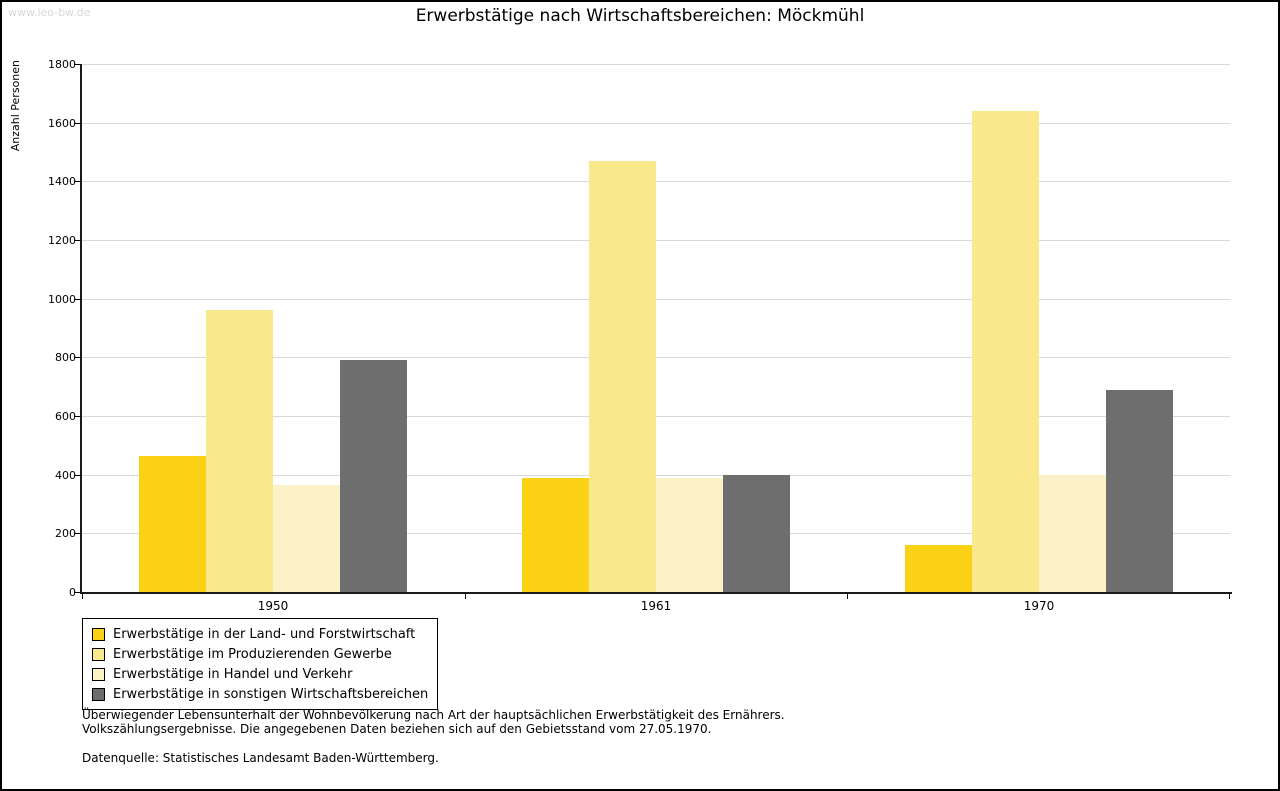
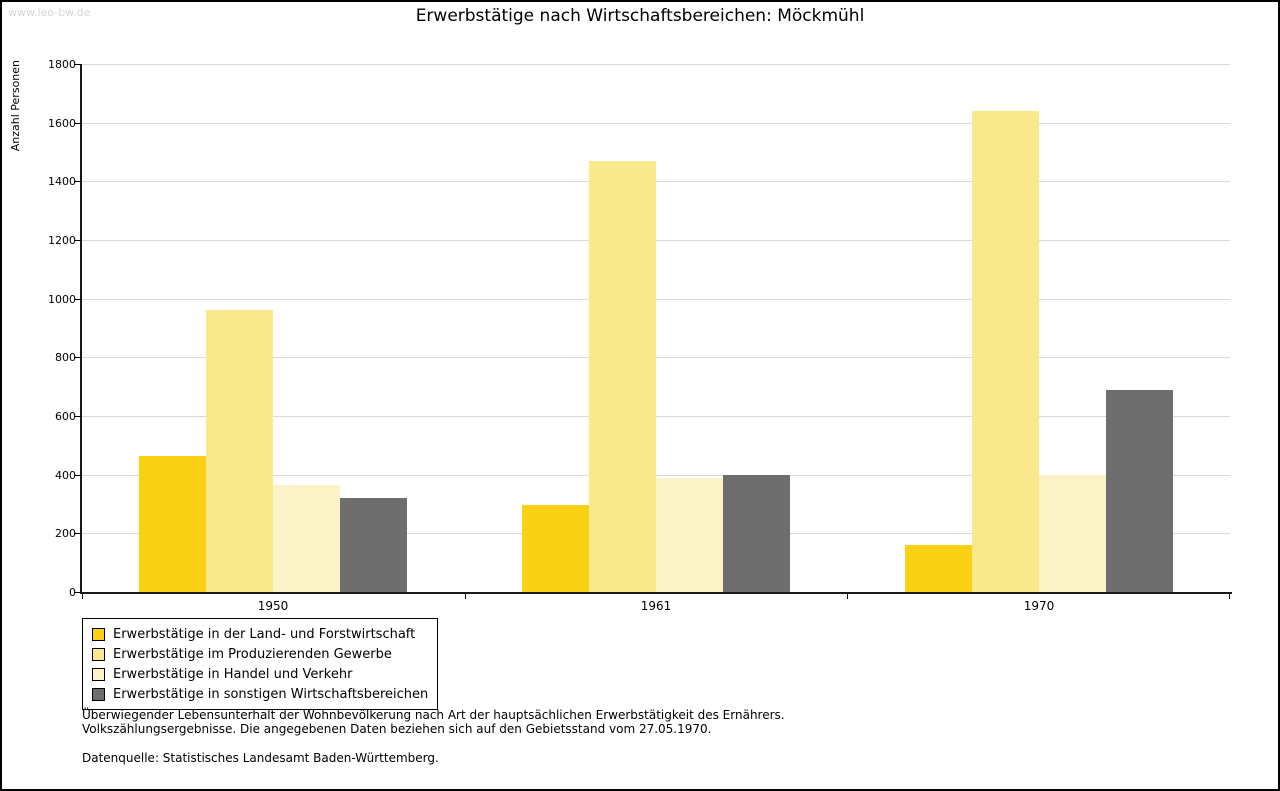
Erwerbstätige in sonstigen Wirtschaftsbereichen/1950: 790 -> 320
Erwerbstätige in der Land- und Forstwirtschaft/1961: 390 -> 300
